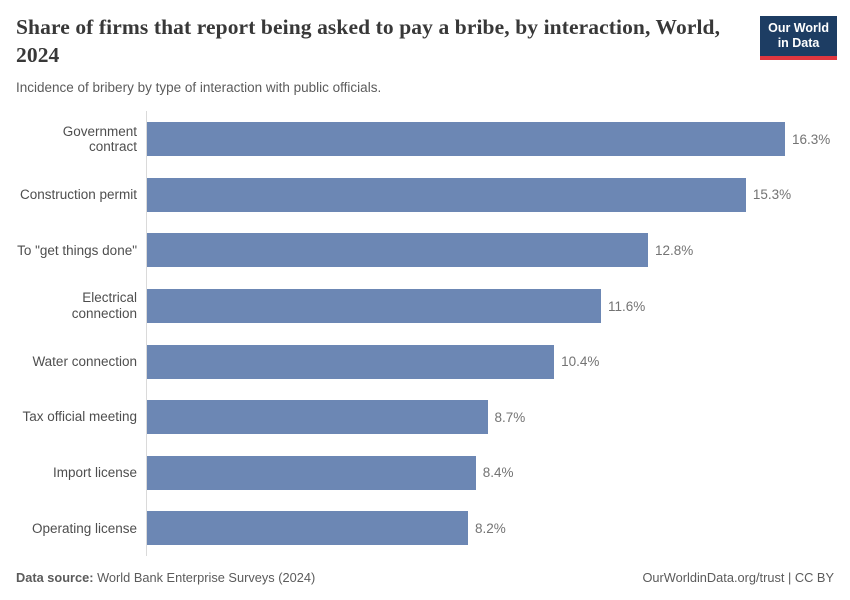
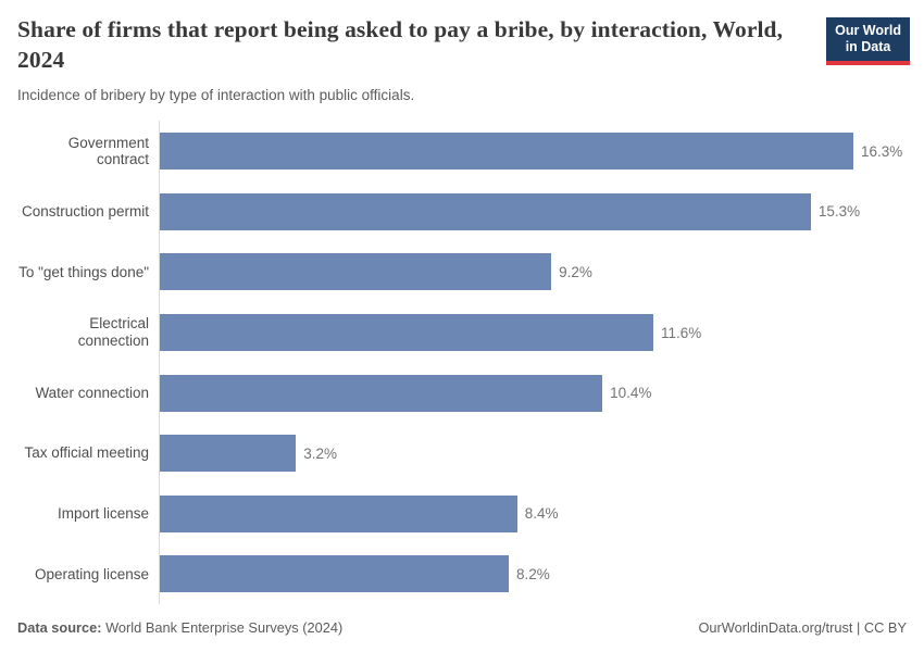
To "get things done": 12.8% -> 9.2%
Tax official meeting: 8.7% -> 3.2%
